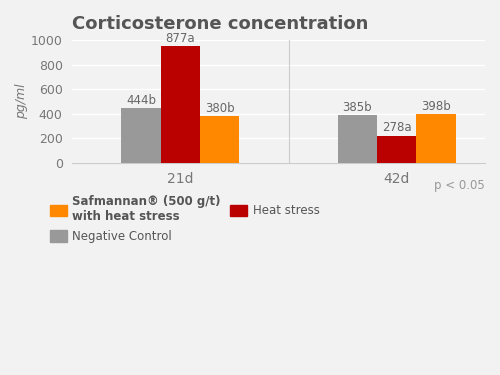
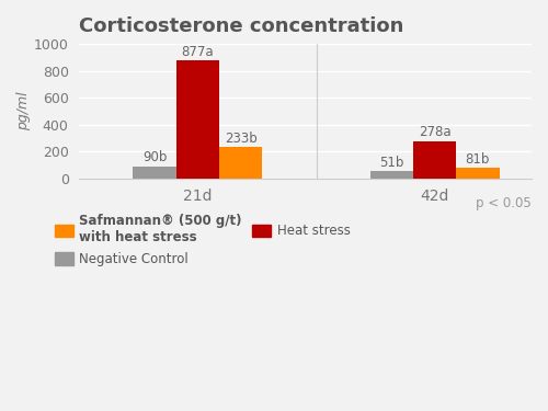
Negative Control/21d: 444b -> 90b
Heat stress/21d: 950 -> 880
Safmannan® (500 g/t) with heat stress/21d: 380b -> 233b
Negative Control/42d: 385b -> 51b
Heat stress/42d: 220 -> 280
Safmannan® (500 g/t) with heat stress/42d: 398b -> 81b
